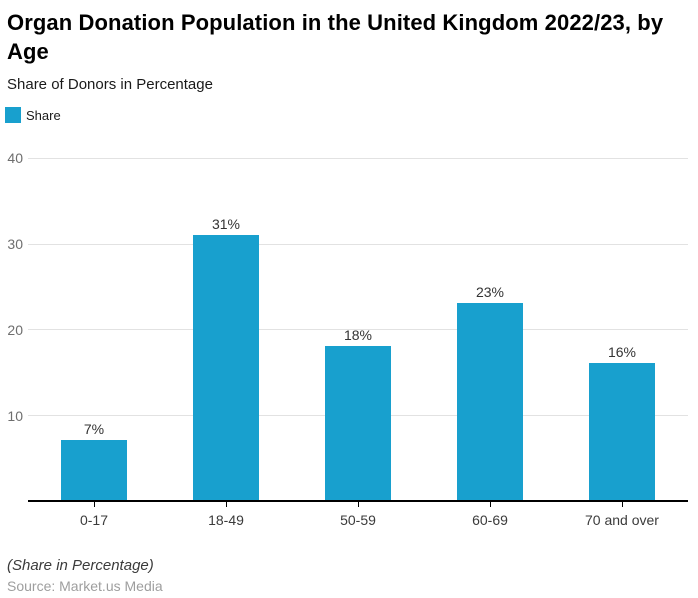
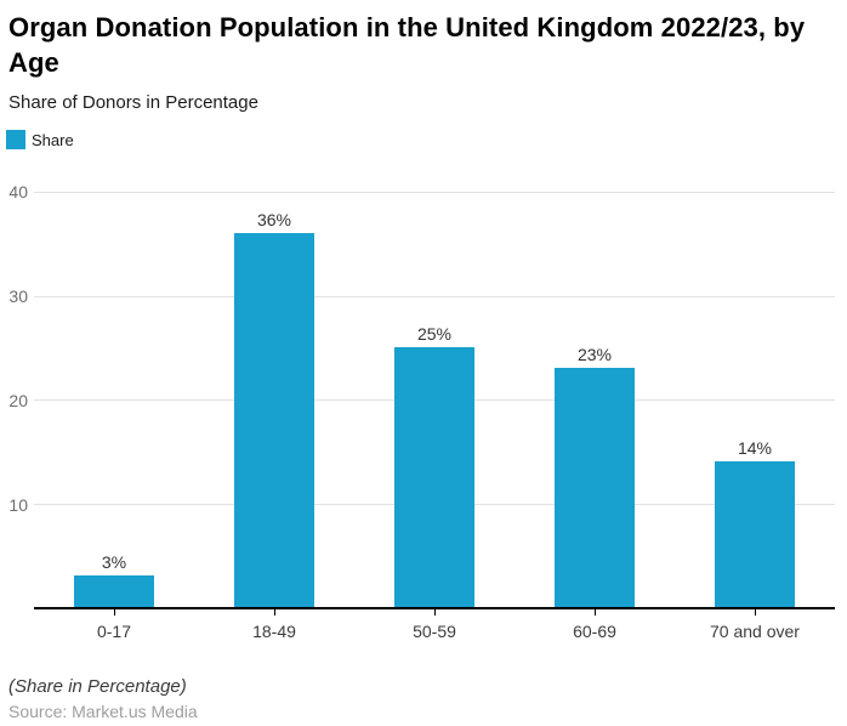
0-17: 7% -> 3%
18-49: 31% -> 36%
50-59: 18% -> 25%
70 and over: 16% -> 14%
